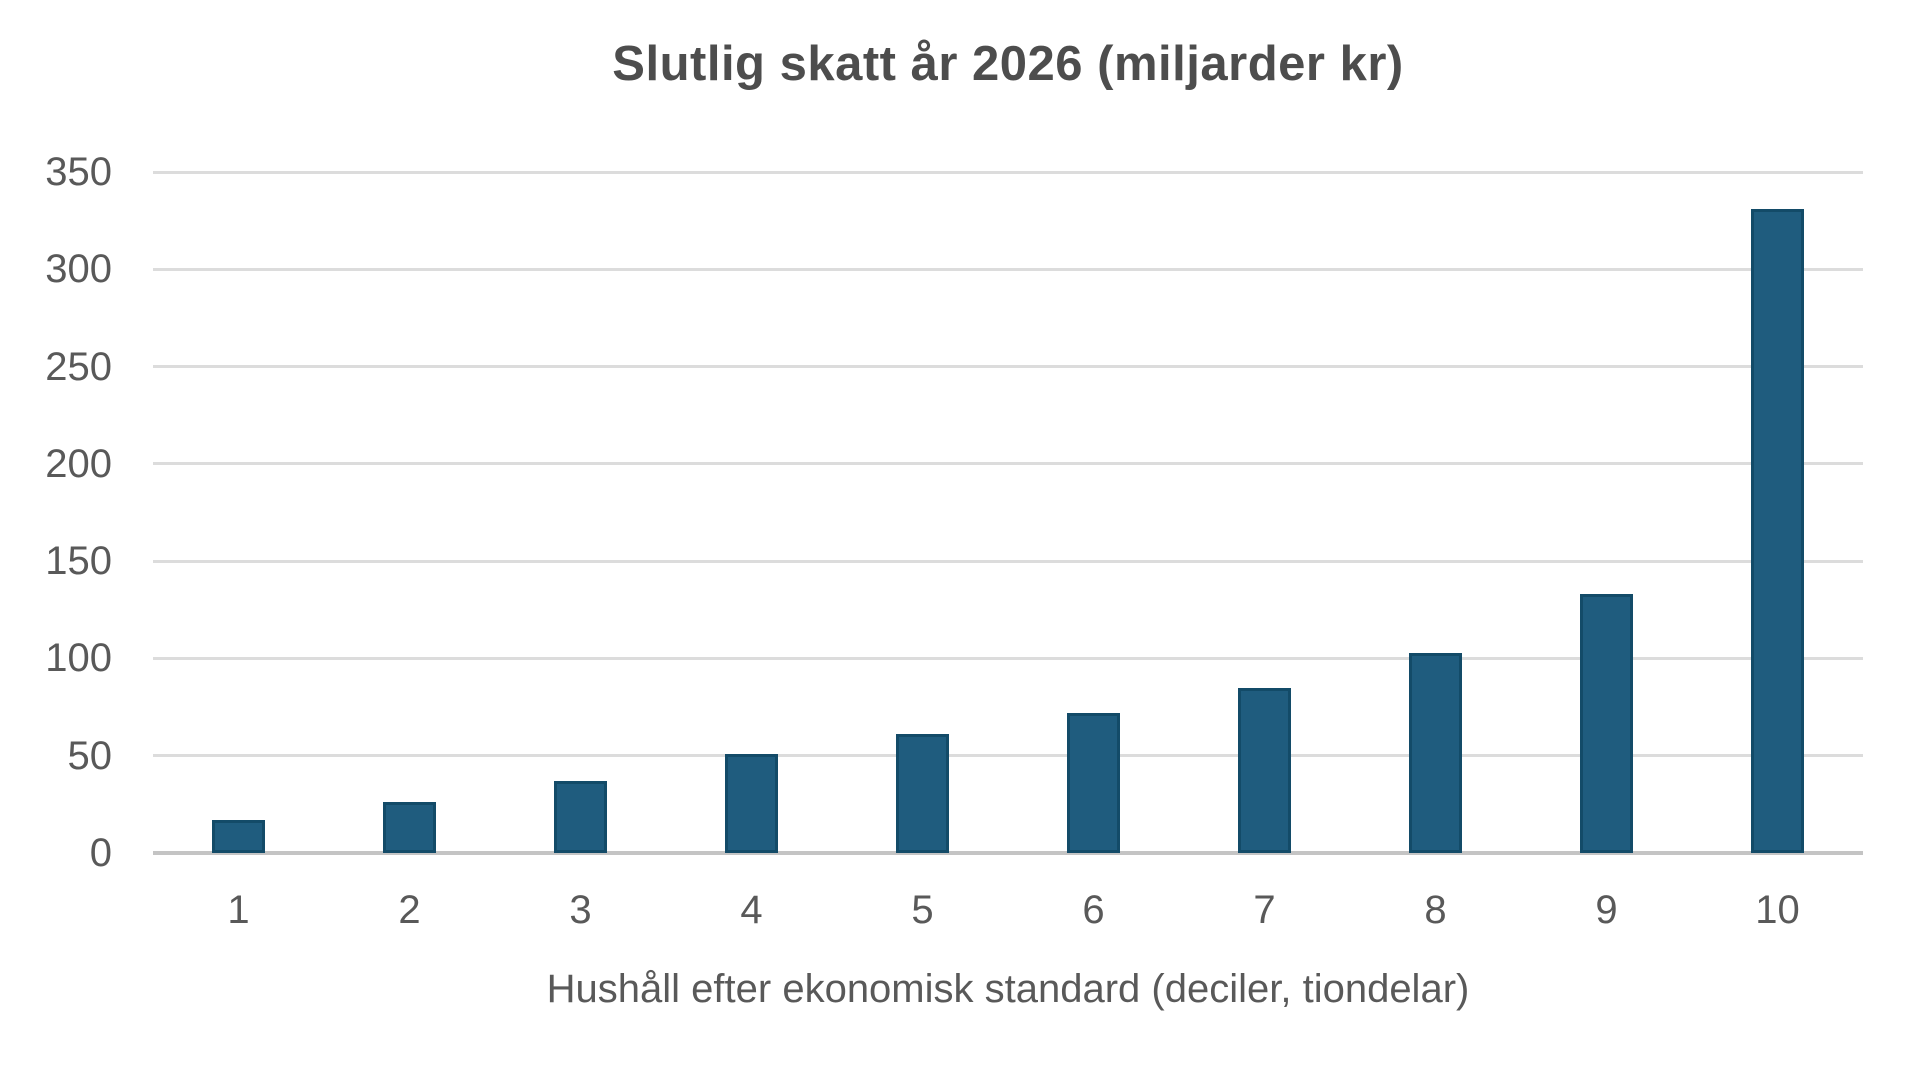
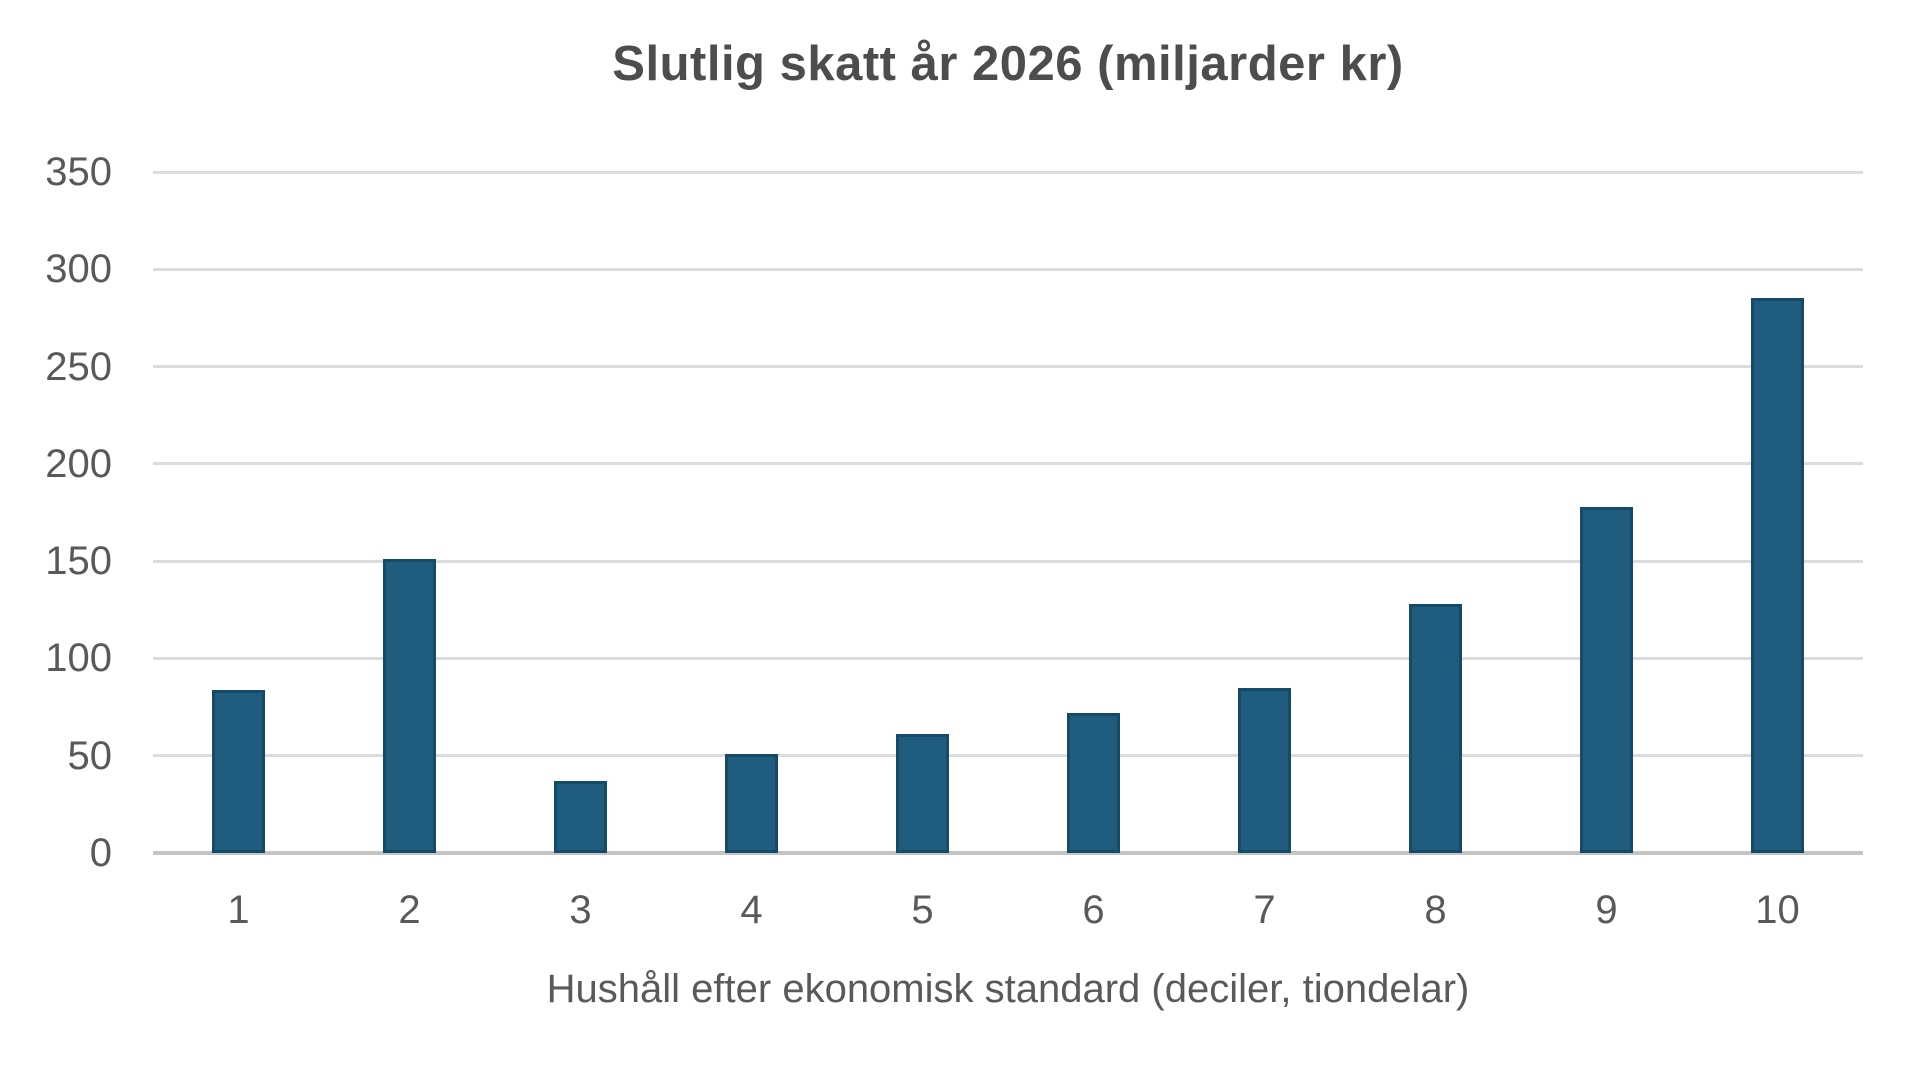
1: 17 -> 84
2: 26 -> 151
8: 103 -> 128
9: 133 -> 178
10: 331 -> 285
